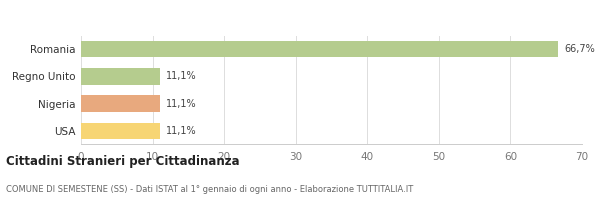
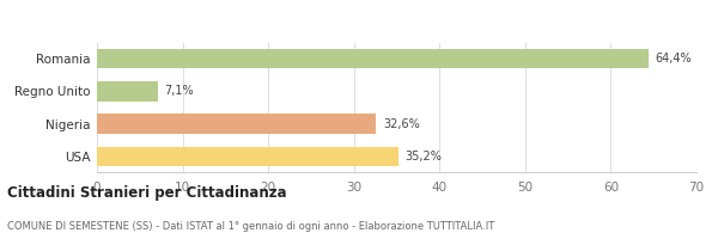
Romania: 66,7% -> 64,4%
Regno Unito: 11,1% -> 7,1%
Nigeria: 11,1% -> 32,6%
USA: 11,1% -> 35,2%
